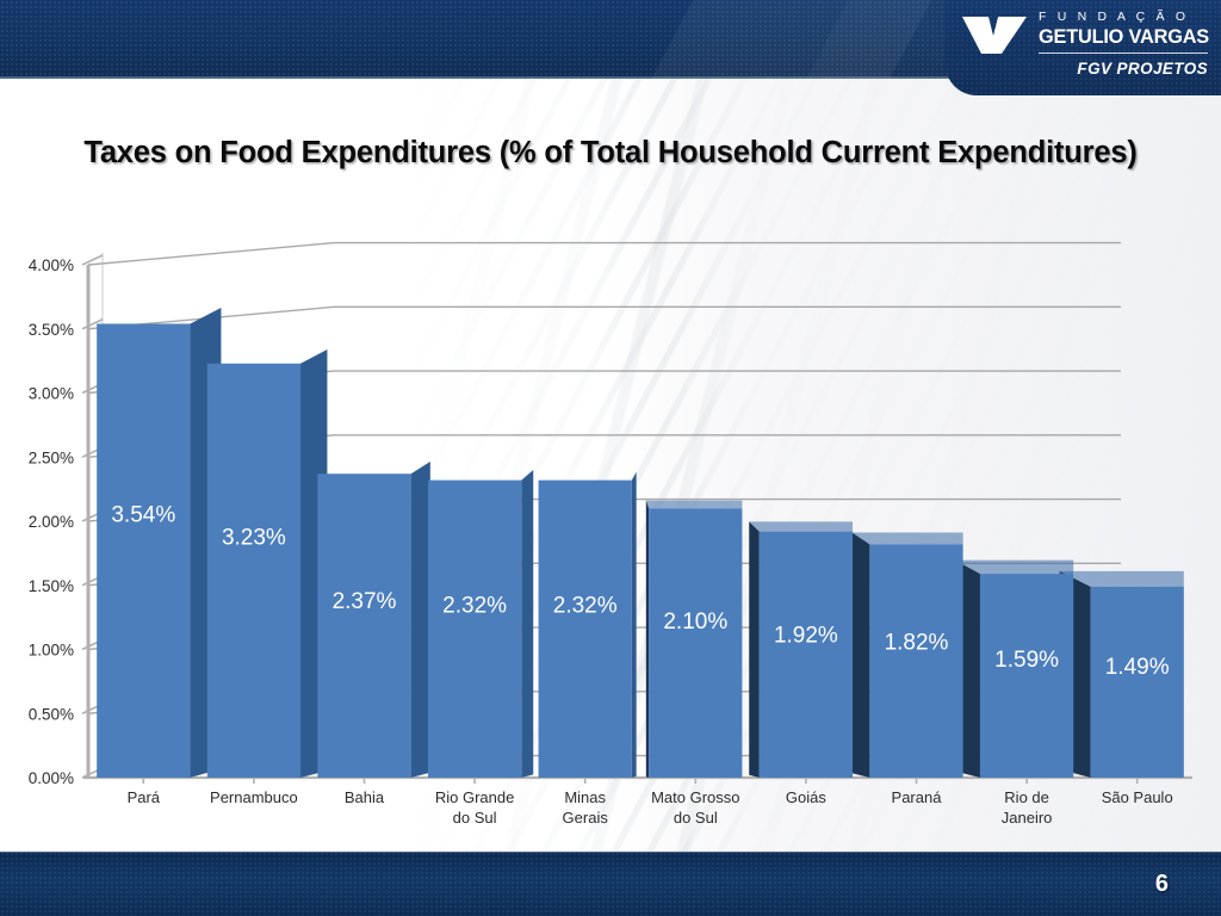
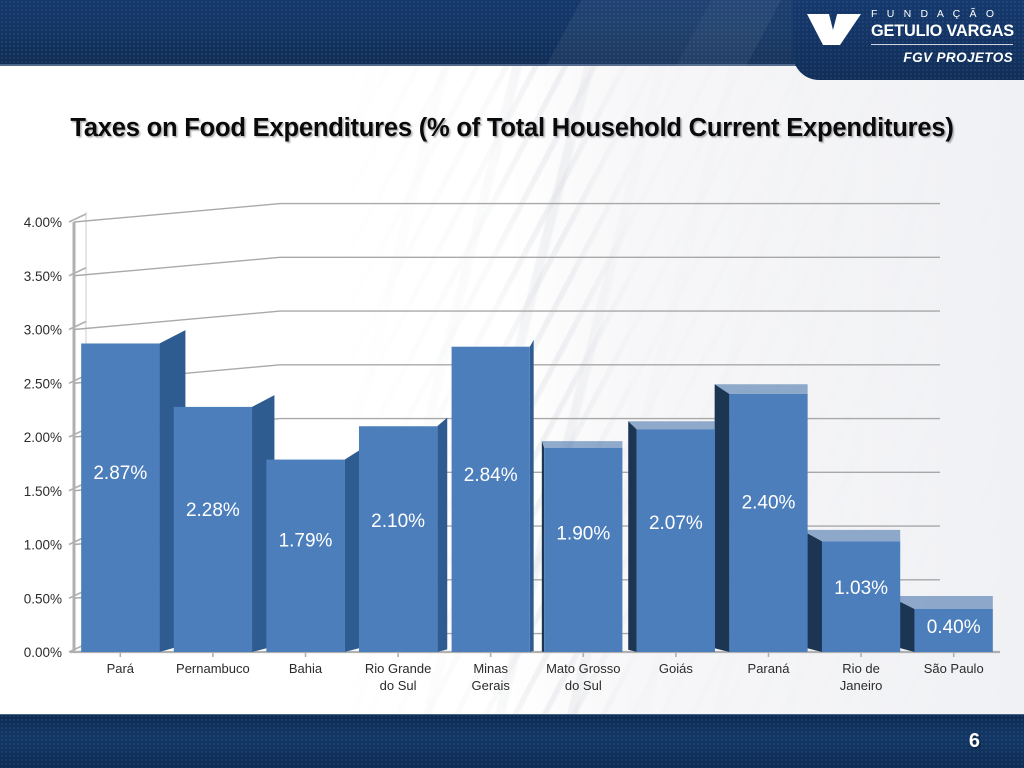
Pará: 3.54% -> 2.87%
Pernambuco: 3.23% -> 2.28%
Bahia: 2.37% -> 1.79%
Rio Grande do Sul: 2.32% -> 2.10%
Minas Gerais: 2.32% -> 2.84%
Mato Grosso do Sul: 2.10% -> 1.90%
Goiás: 1.92% -> 2.07%
Paraná: 1.82% -> 2.40%
Rio de Janeiro: 1.59% -> 1.03%
São Paulo: 1.49% -> 0.40%
